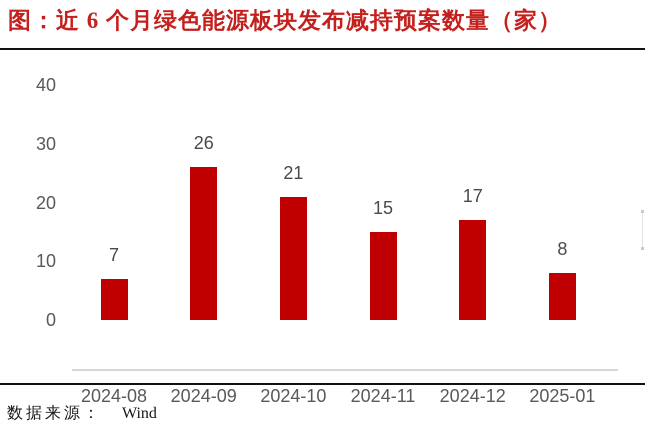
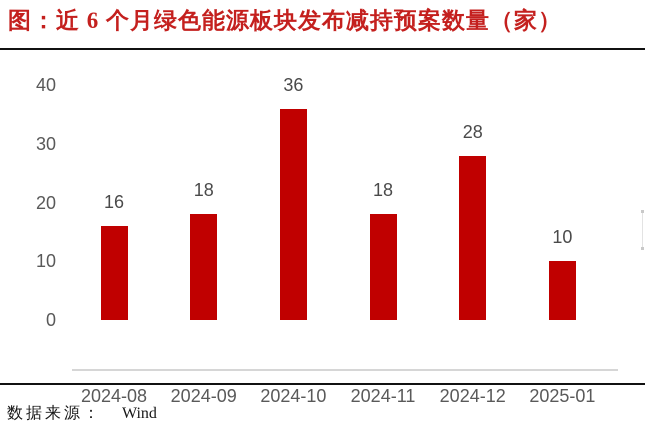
2024-08: 7 -> 16
2024-09: 26 -> 18
2024-10: 21 -> 36
2024-11: 15 -> 18
2024-12: 17 -> 28
2025-01: 8 -> 10
